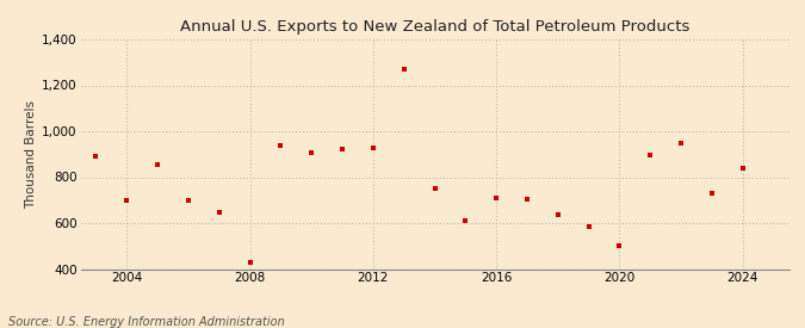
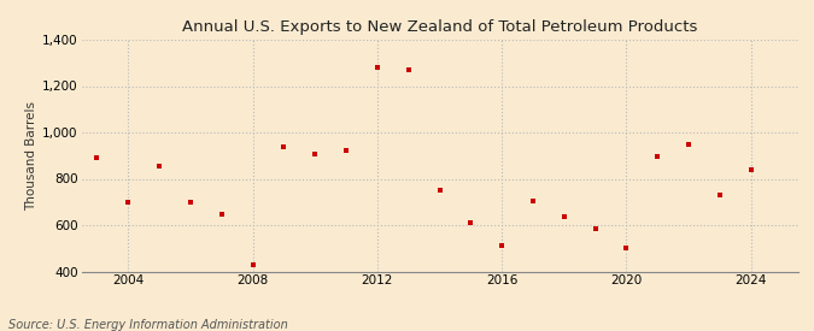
2012: 920 -> 1,280
2016: 710 -> 510
